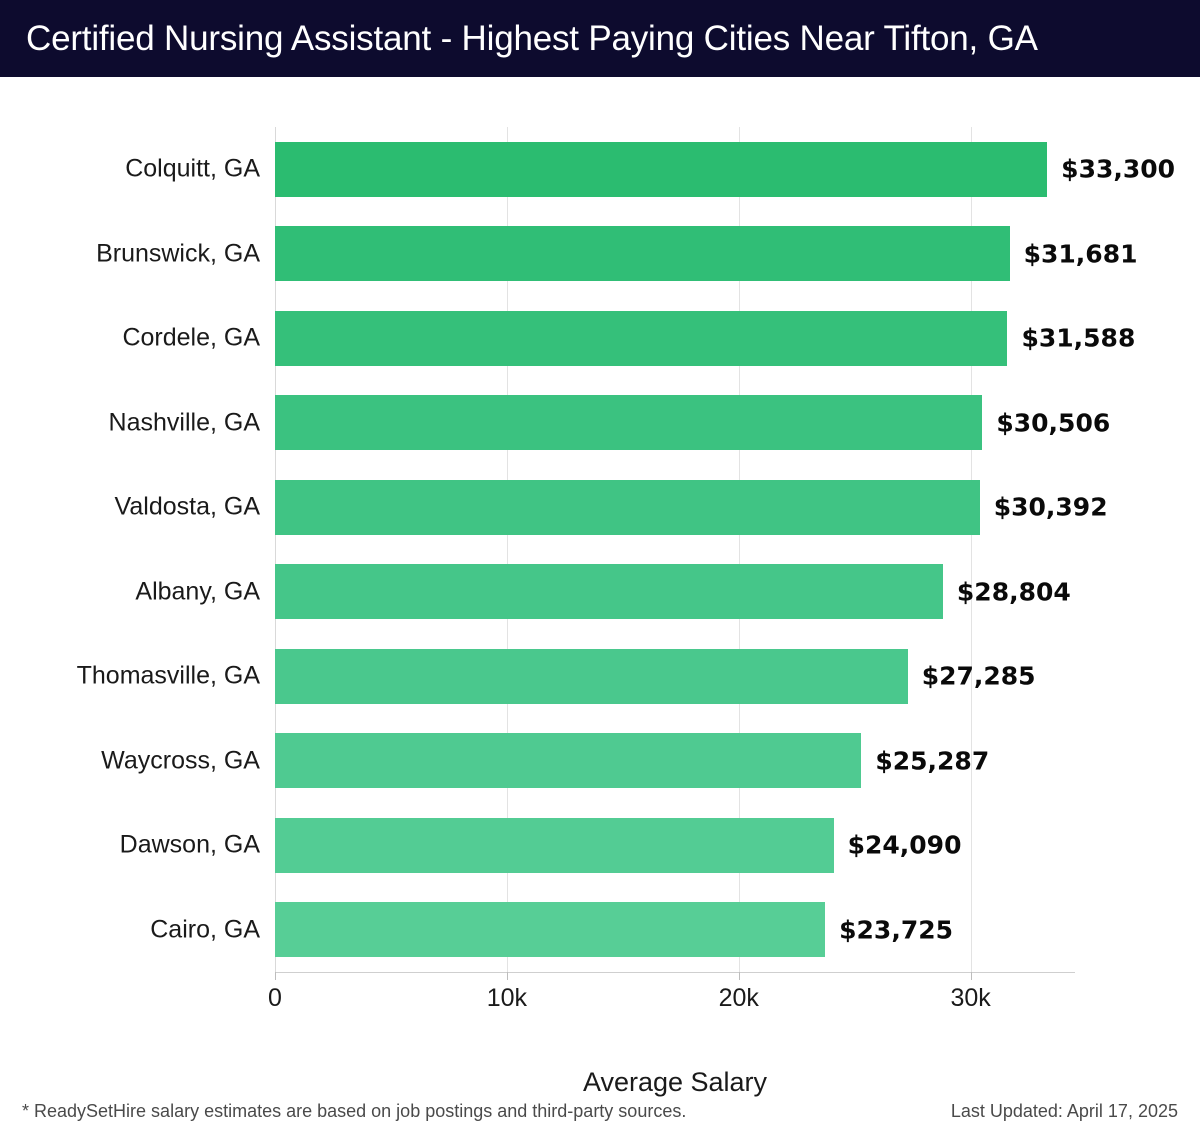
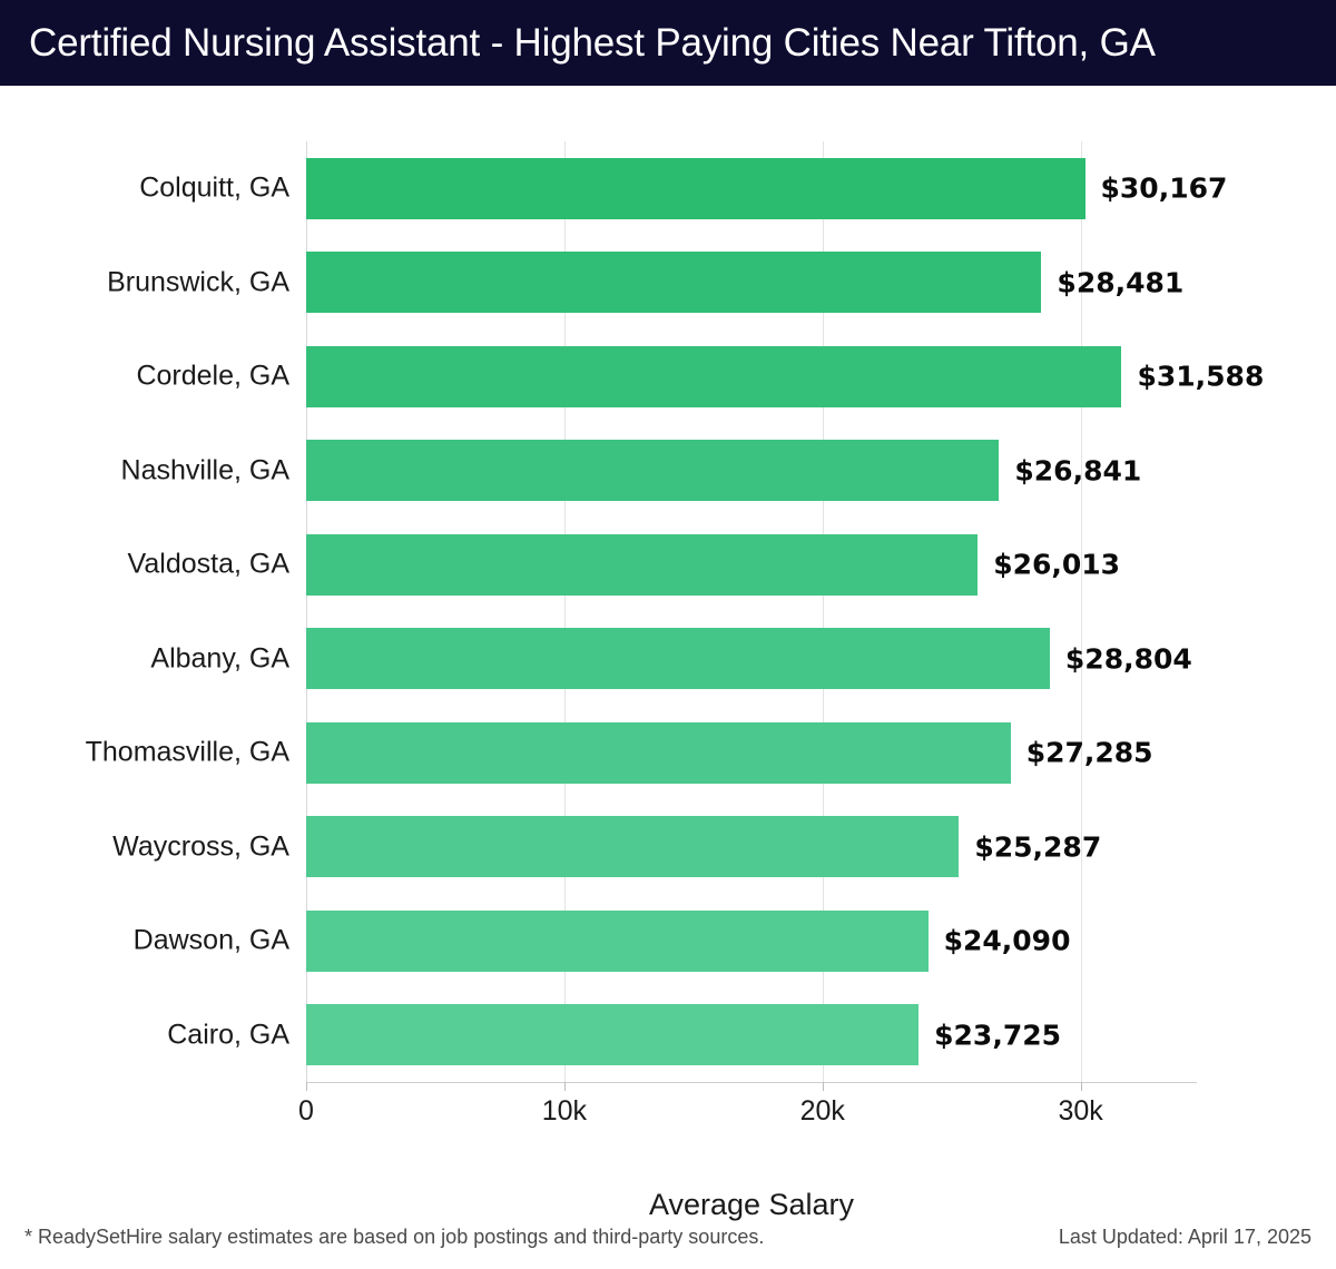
Colquitt, GA: $33,300 -> $30,167
Brunswick, GA: $31,681 -> $28,481
Nashville, GA: $30,506 -> $26,841
Valdosta, GA: $30,392 -> $26,013
